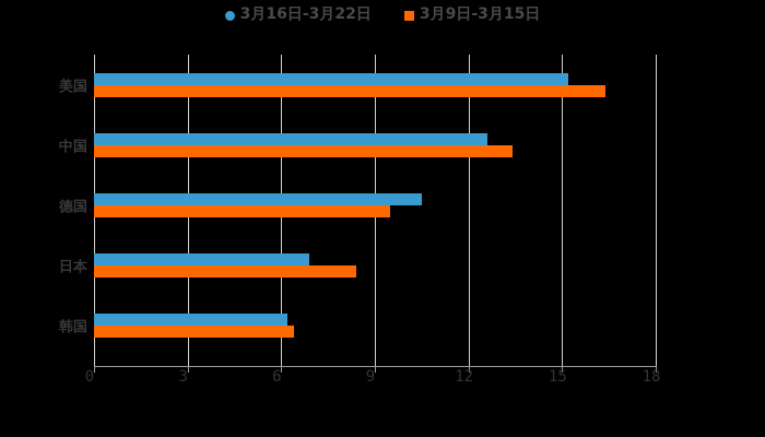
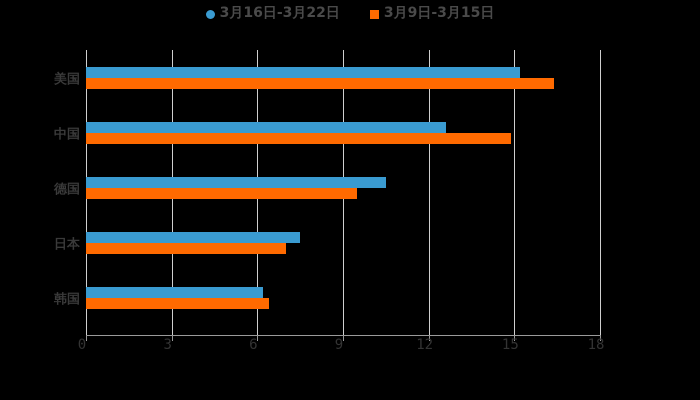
3月9日-3月15日/中国: 13.4 -> 14.9
3月16日-3月22日/日本: 6.9 -> 7.5
3月9日-3月15日/日本: 8.4 -> 7.0
